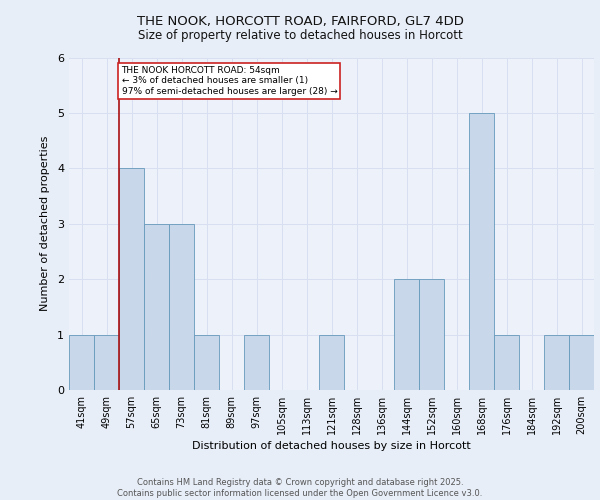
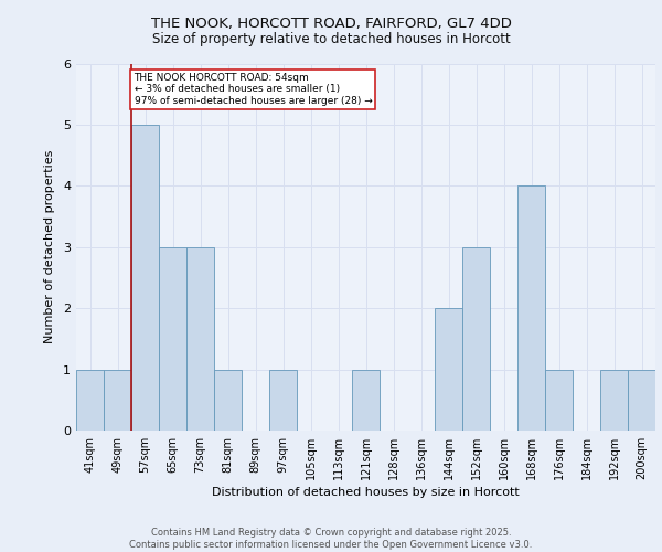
57sqm: 4 -> 5
152sqm: 2 -> 3
168sqm: 5 -> 4
